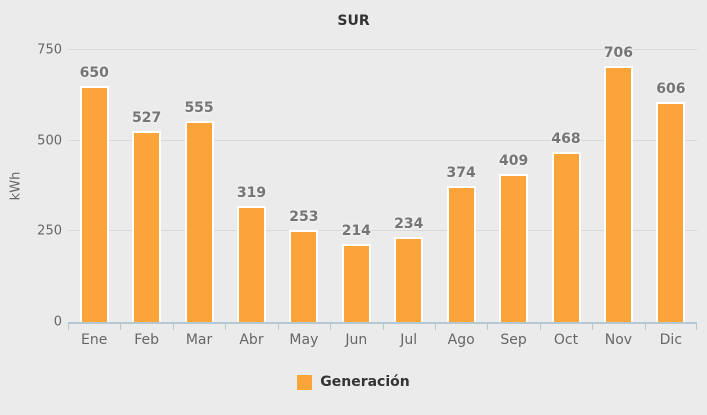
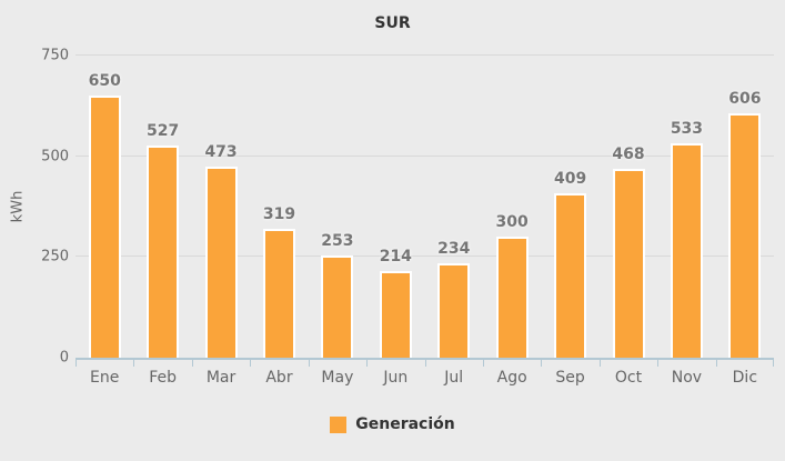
Mar: 555 -> 473
Ago: 374 -> 300
Nov: 706 -> 533
